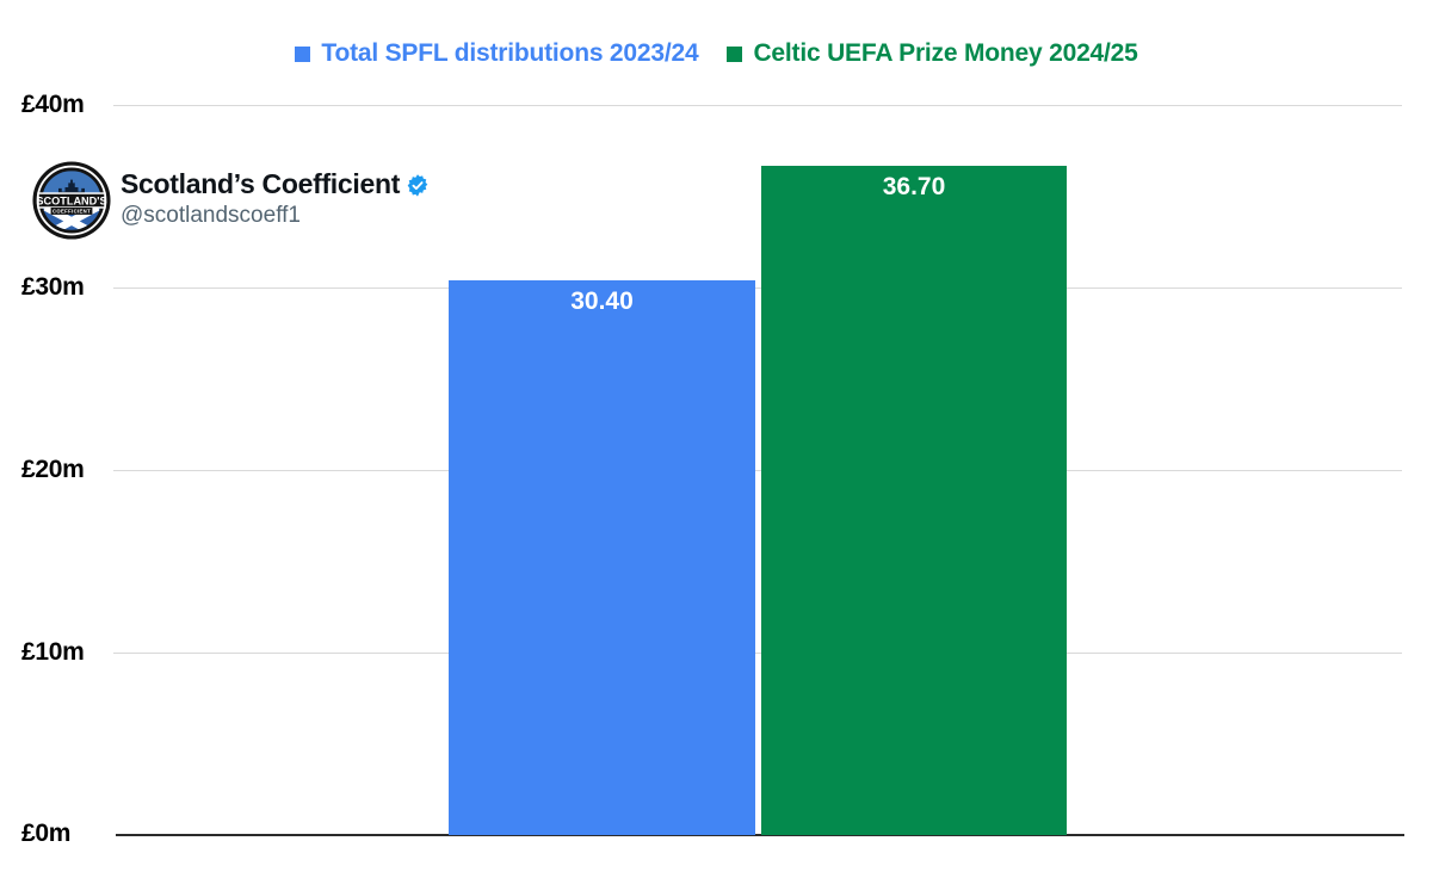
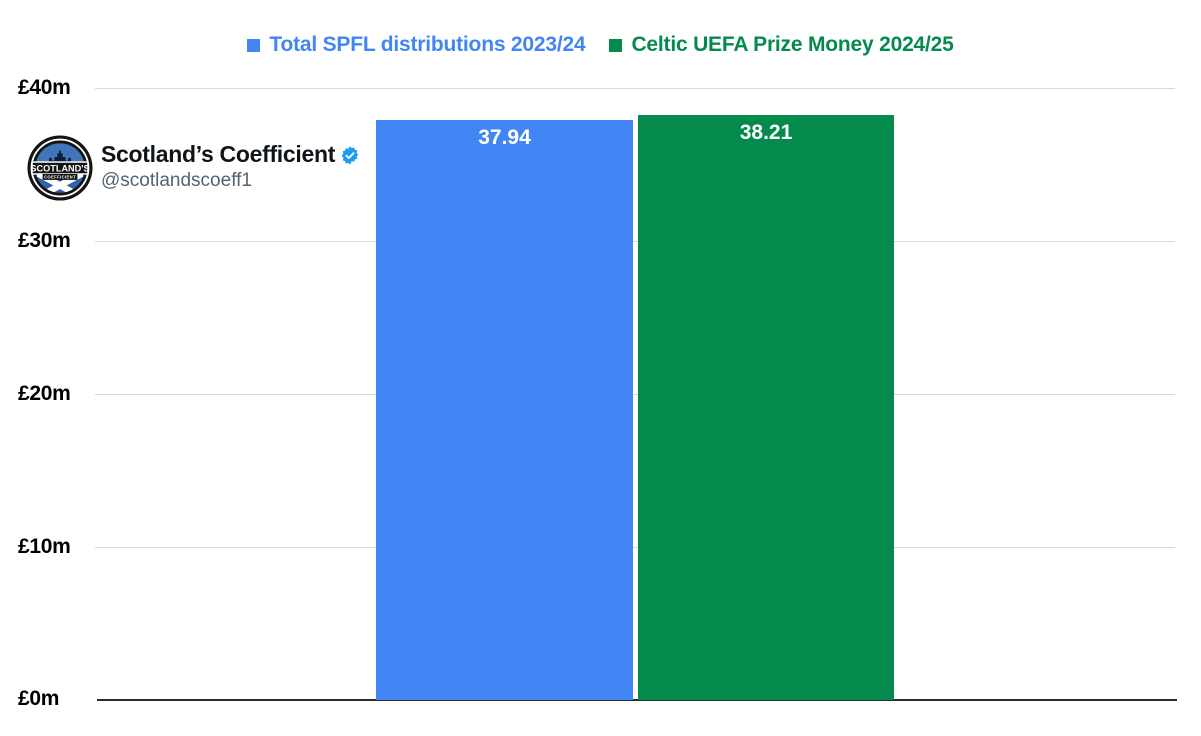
Total SPFL distributions 2023/24: 30.40 -> 37.94
Celtic UEFA Prize Money 2024/25: 36.70 -> 38.21
